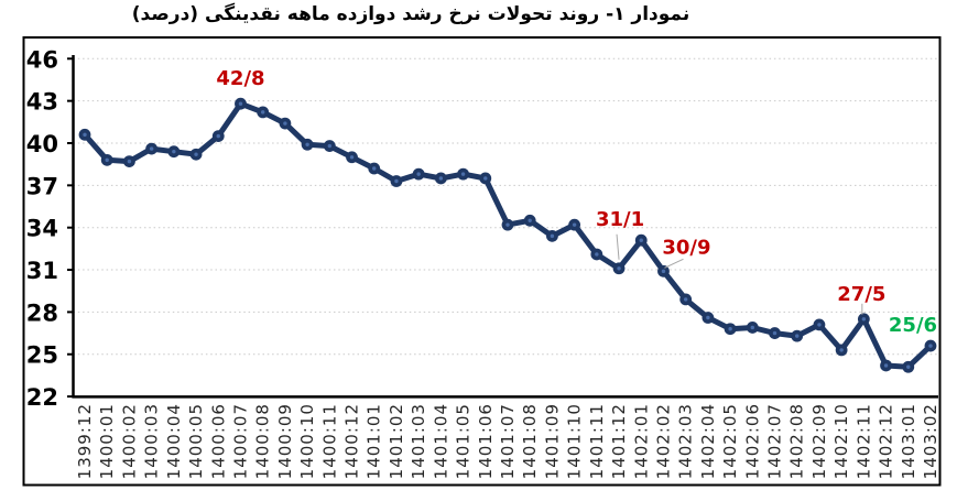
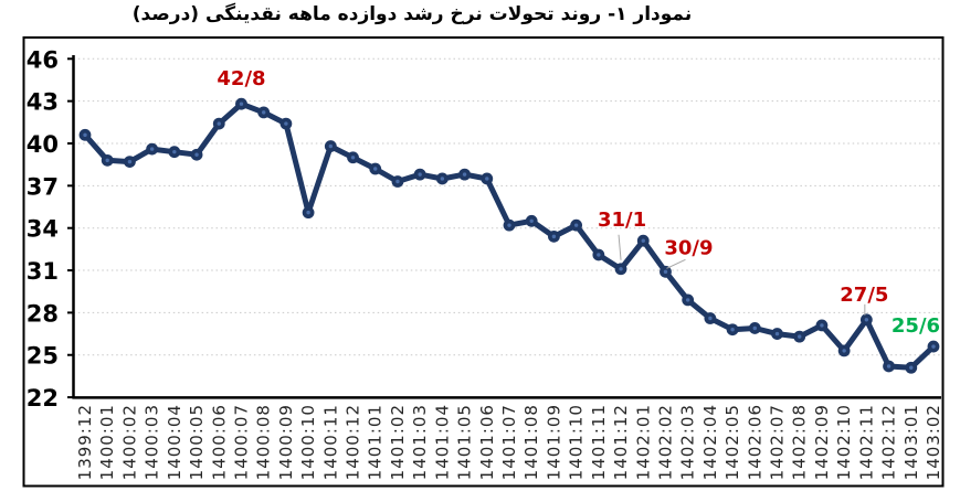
1400:06: 40.5 -> 41.4
1400:10: 39.9 -> 35.1
